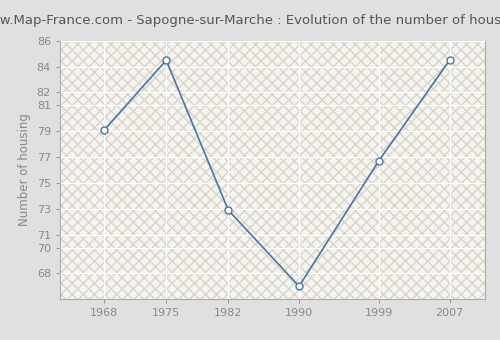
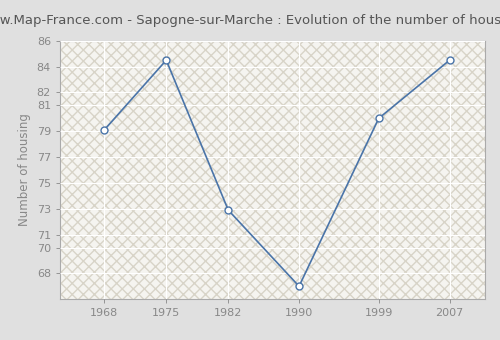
1999: 76.7 -> 80.0
